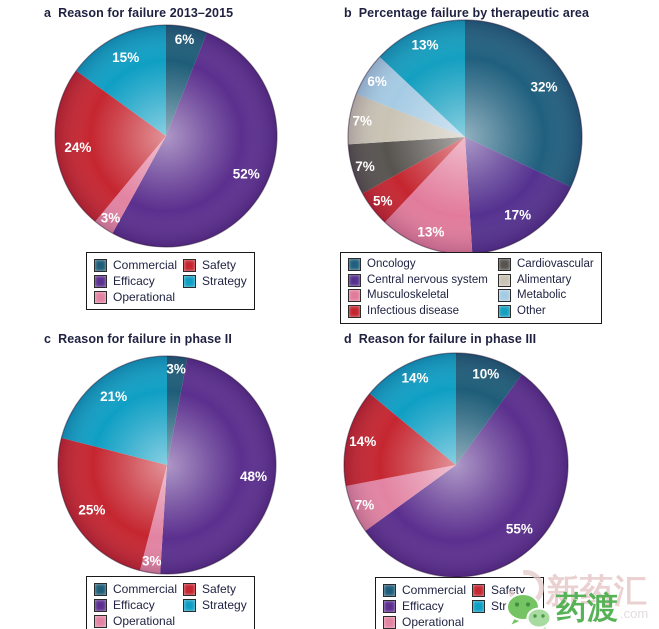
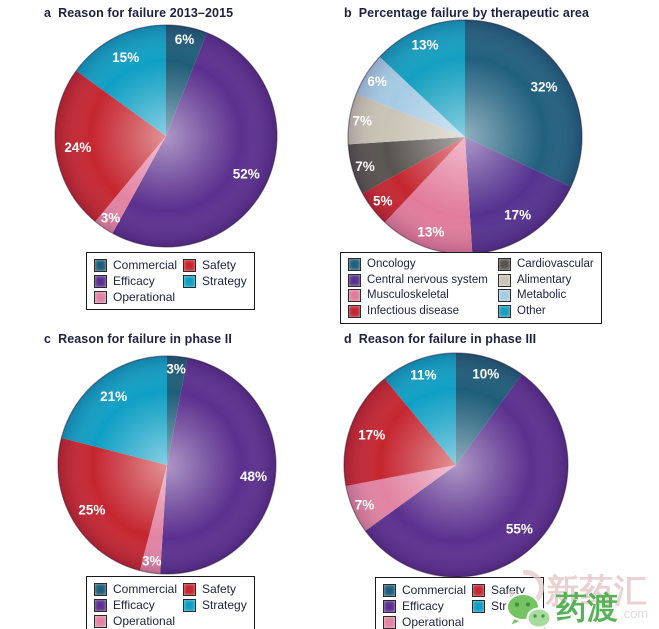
Reason for failure in phase III/Safety: 14% -> 17%
Reason for failure in phase III/Strategy: 14% -> 11%
